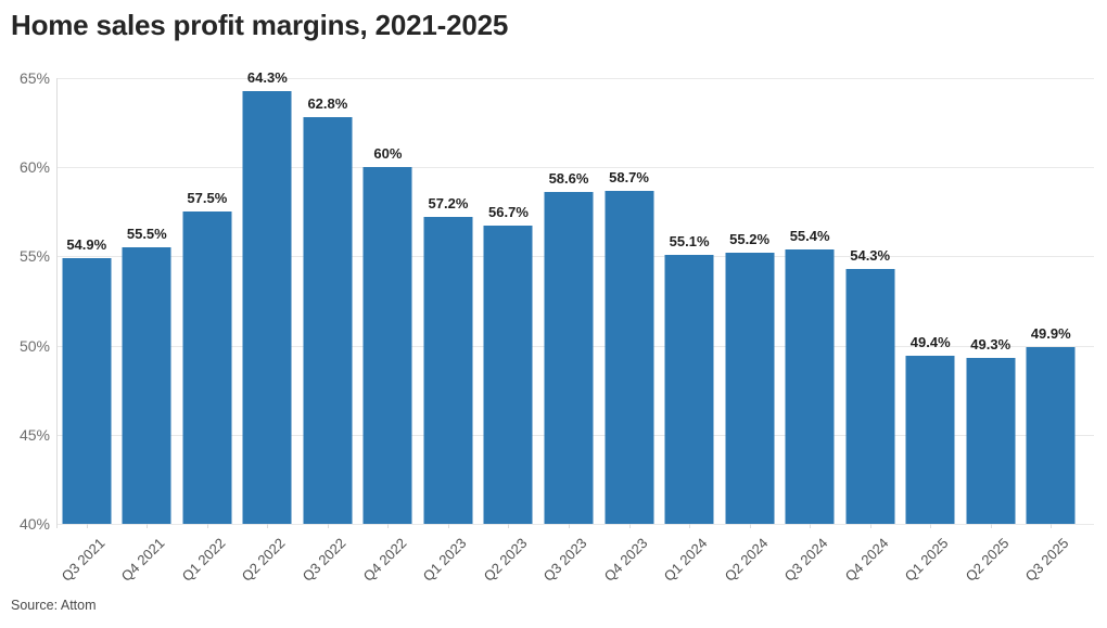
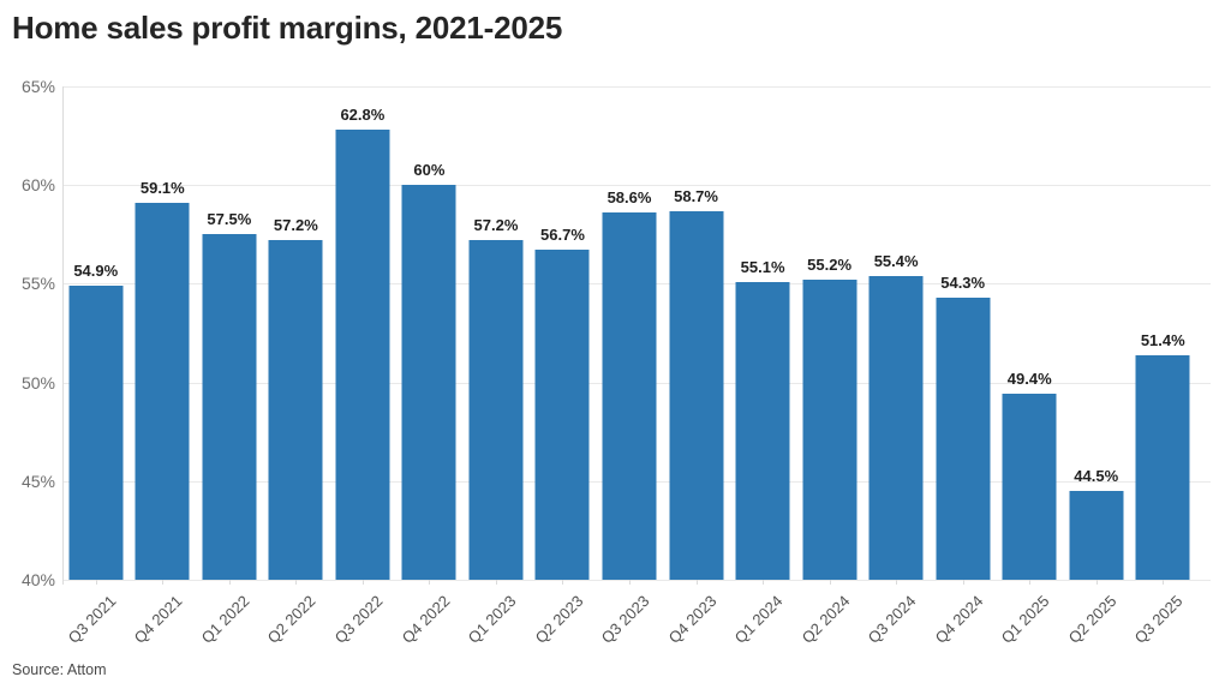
Q4 2021: 55.5% -> 59.1%
Q2 2022: 64.3% -> 57.2%
Q2 2025: 49.3% -> 44.5%
Q3 2025: 49.9% -> 51.4%
